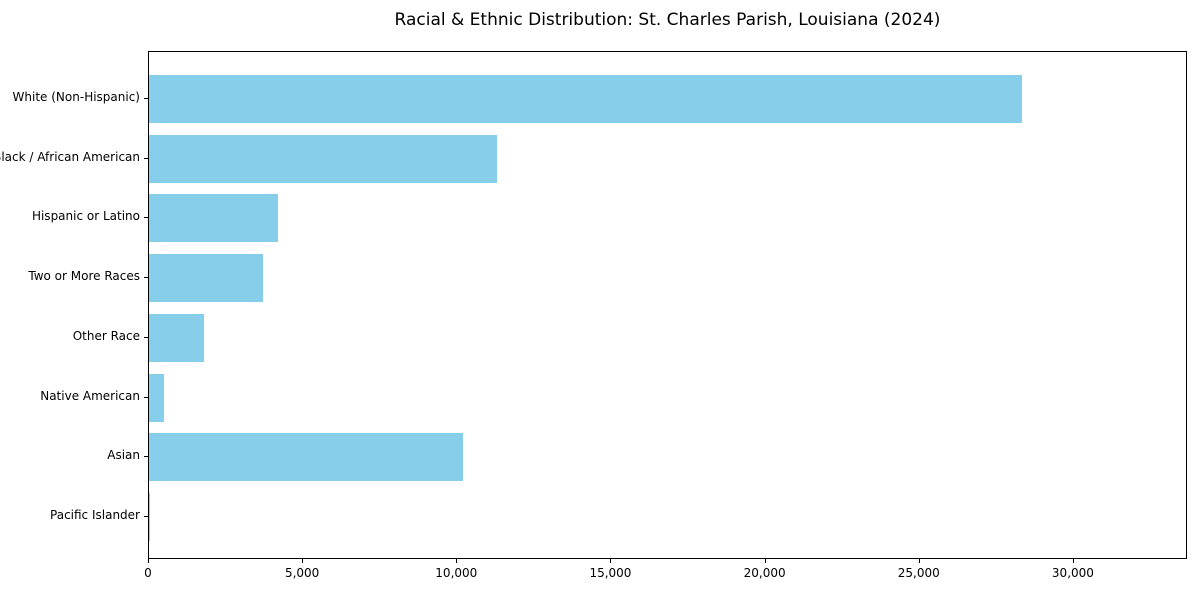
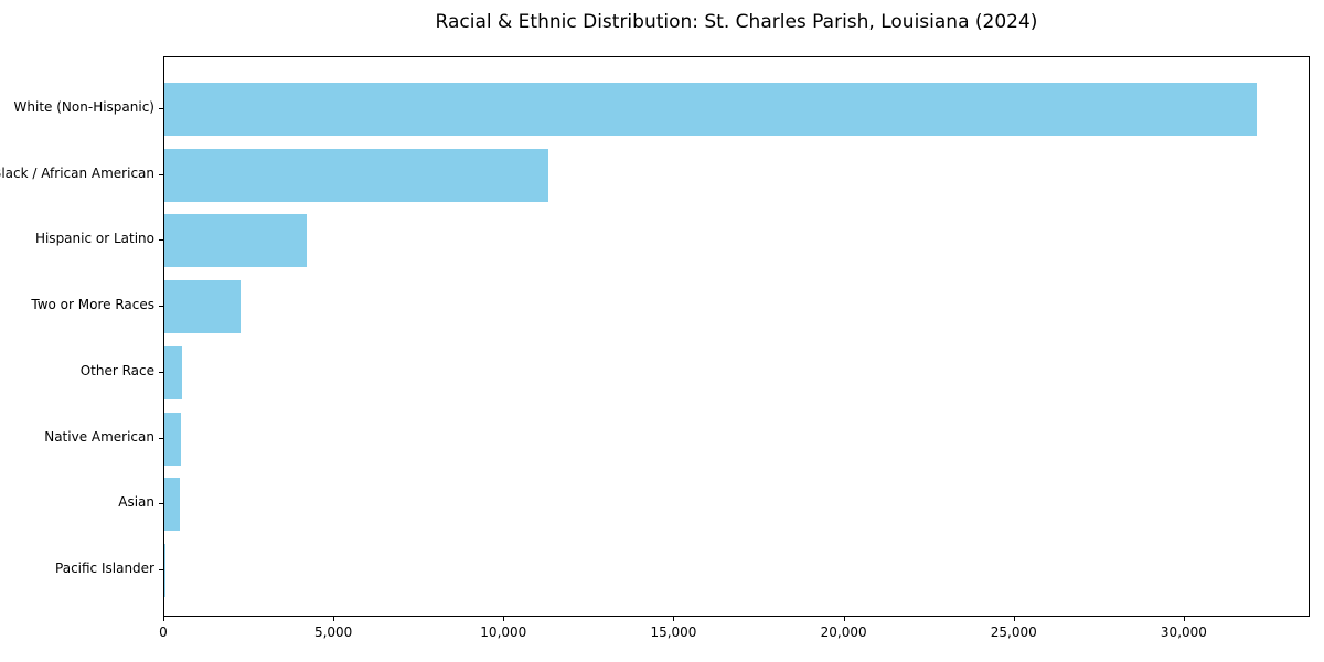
White (Non-Hispanic): 28300 -> 32100
Two or More Races: 3700 -> 2200
Other Race: 1800 -> 500
Asian: 10200 -> 500
